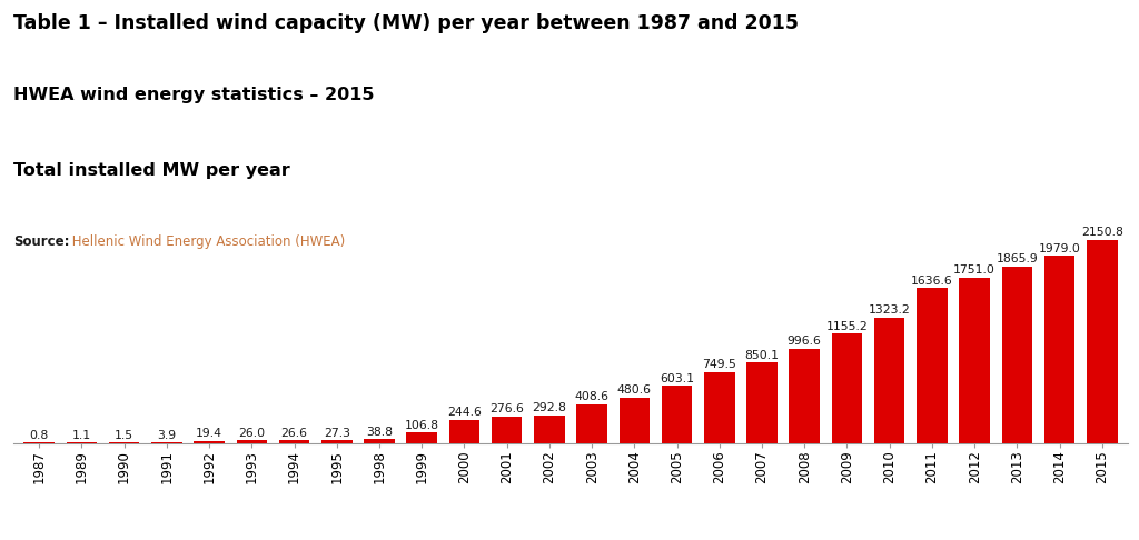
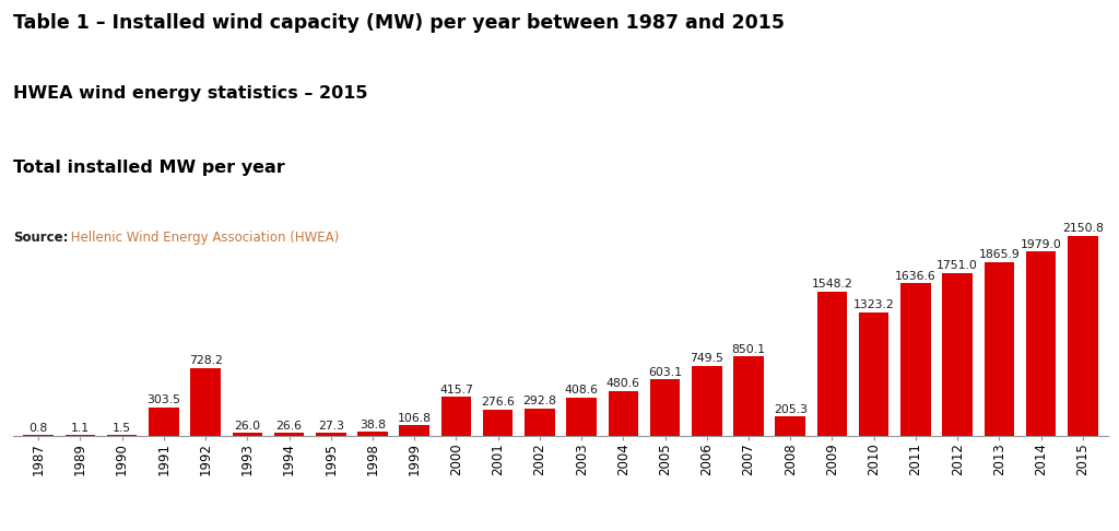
1991: 3.9 -> 303.5
1992: 19.4 -> 728.2
2000: 244.6 -> 415.7
2008: 996.6 -> 205.3
2009: 1155.2 -> 1548.2
